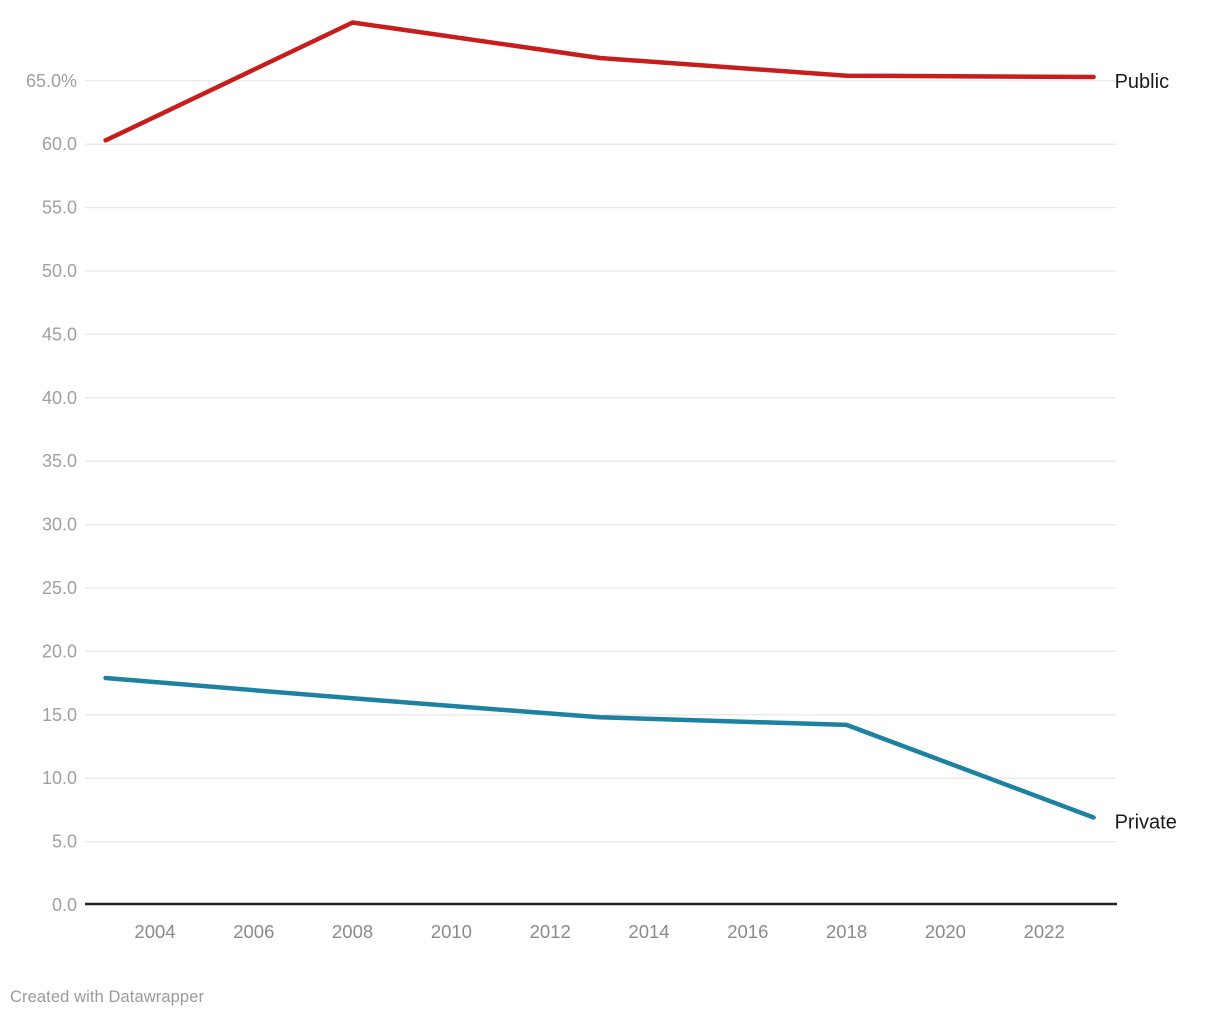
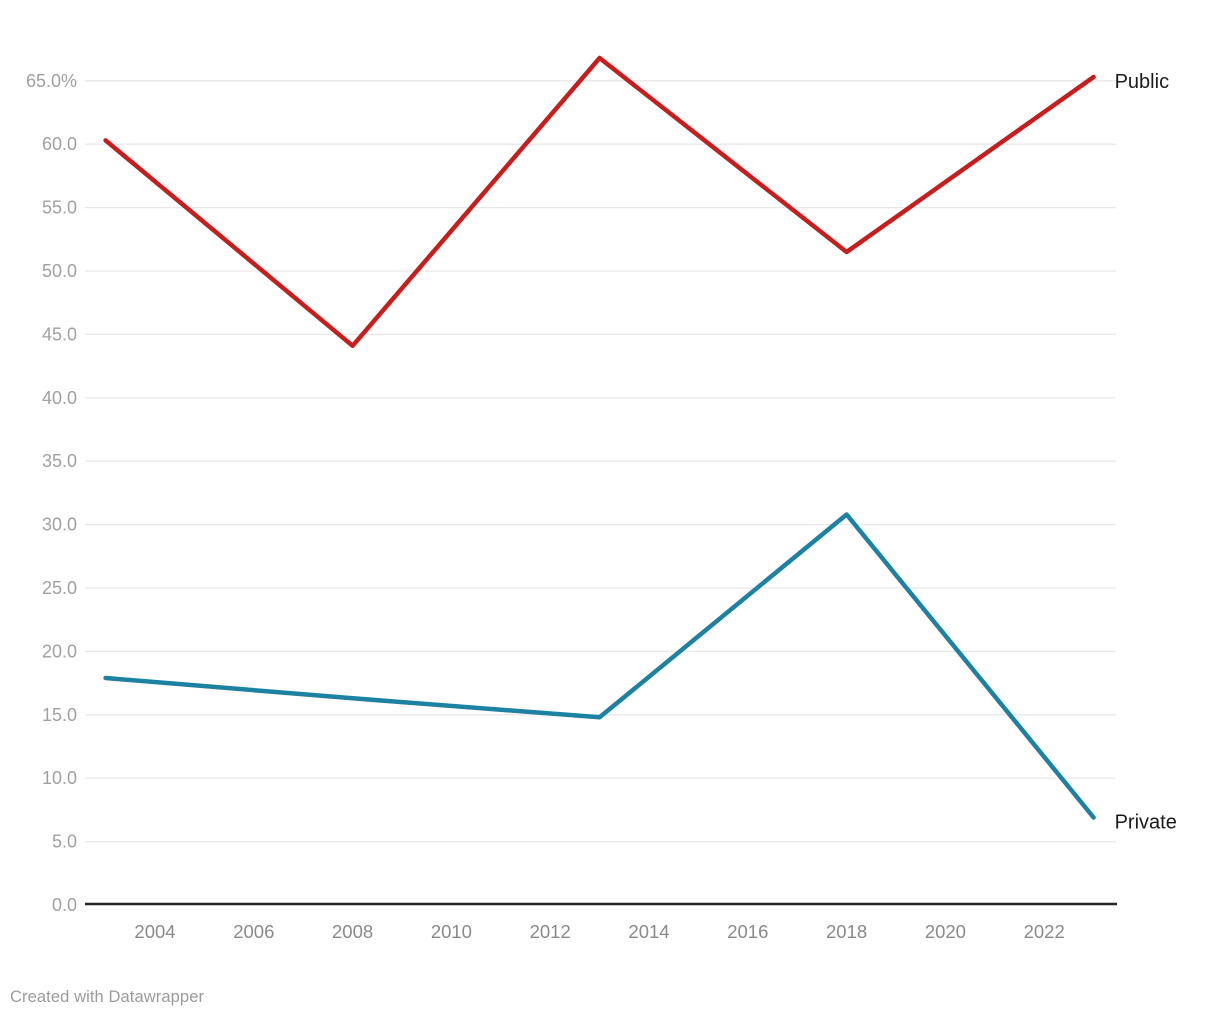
Public/2008: 69.6% -> 44.1%
Public/2018: 65.4% -> 51.5%
Private/2018: 14.2% -> 30.8%
